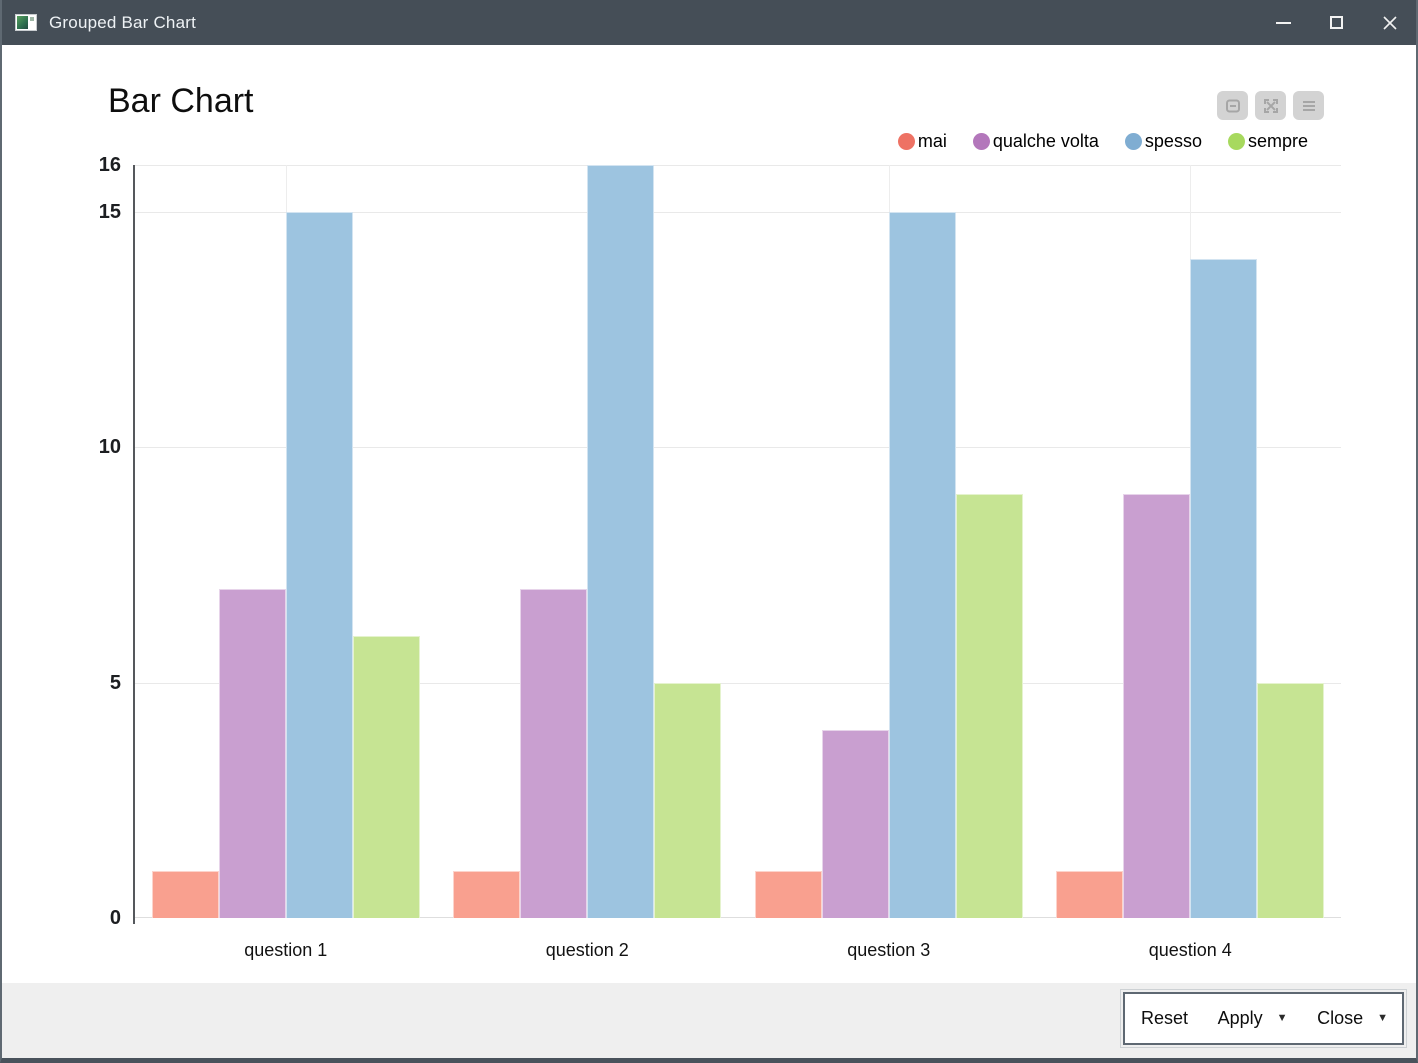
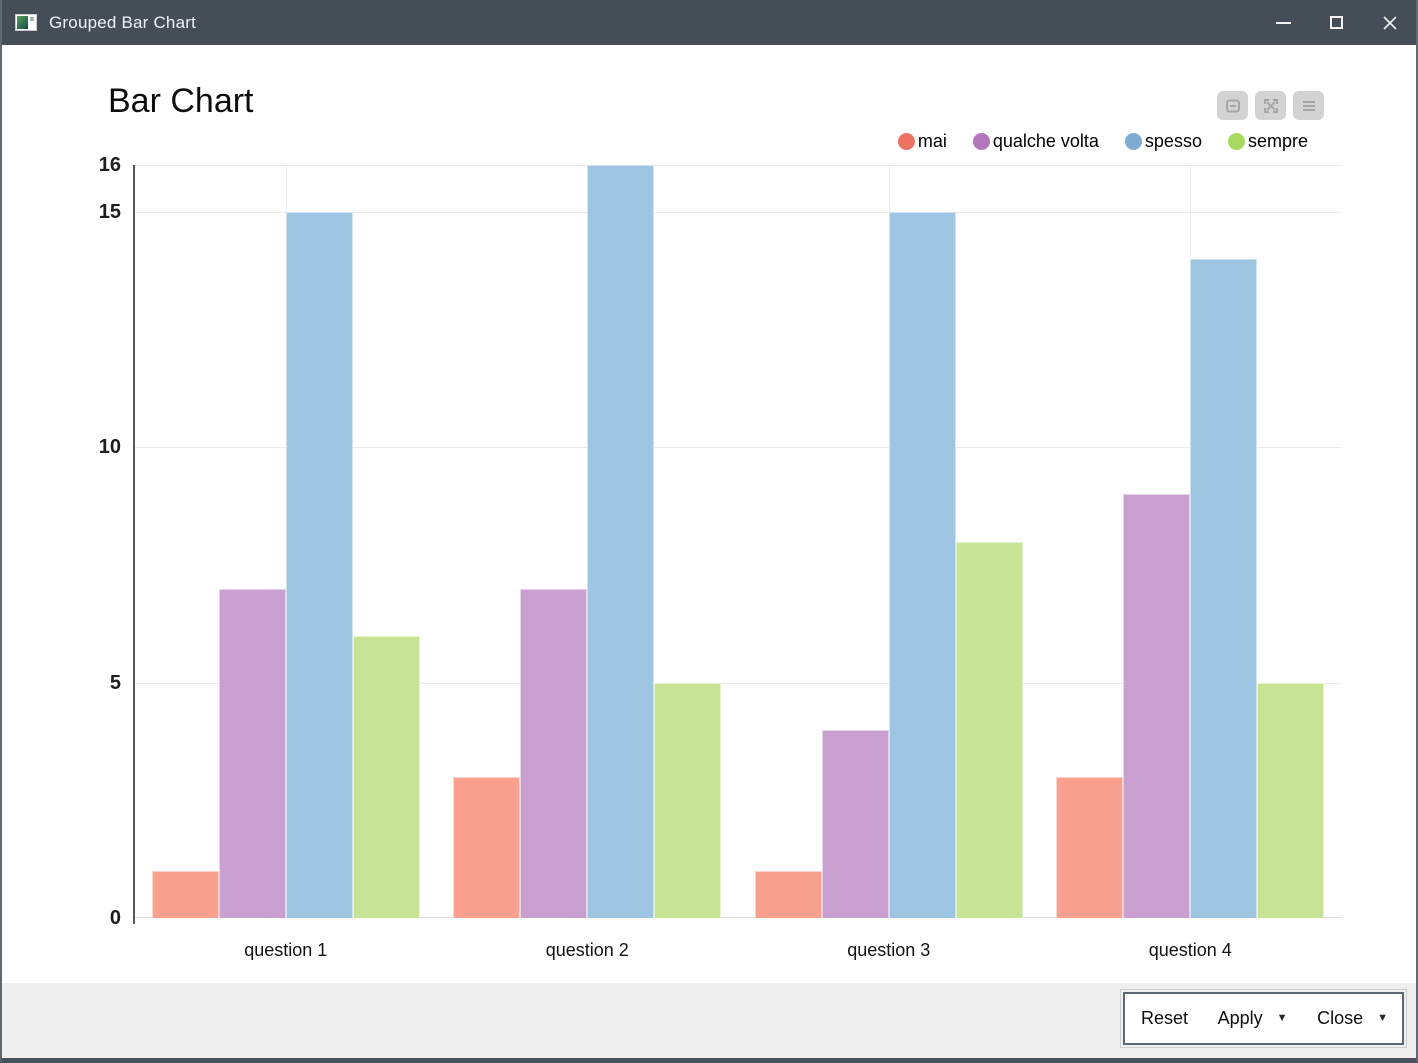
mai/question 2: 1 -> 3
sempre/question 3: 9 -> 8
mai/question 4: 1 -> 3
